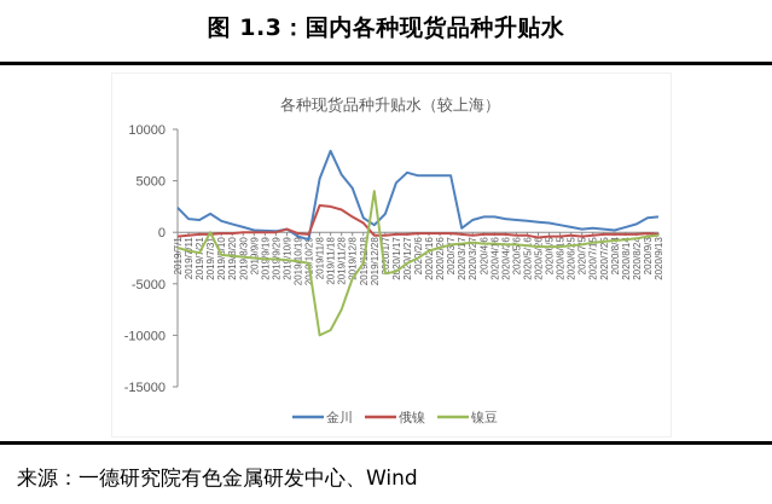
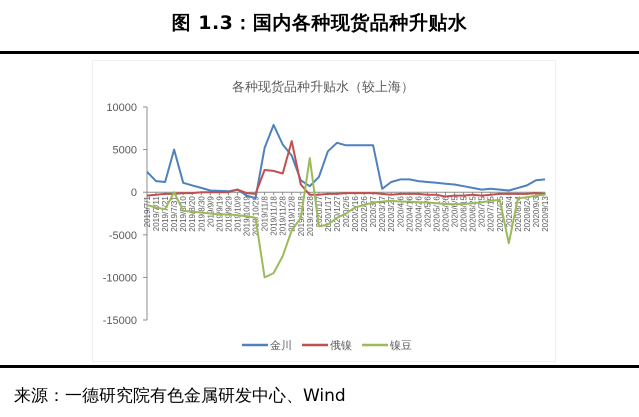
金川/2019/7/31: 2000 -> 5000
俄镍/2019/12/8: 2000 -> 6000
镍豆/2020/8/4: -1000 -> -6000
